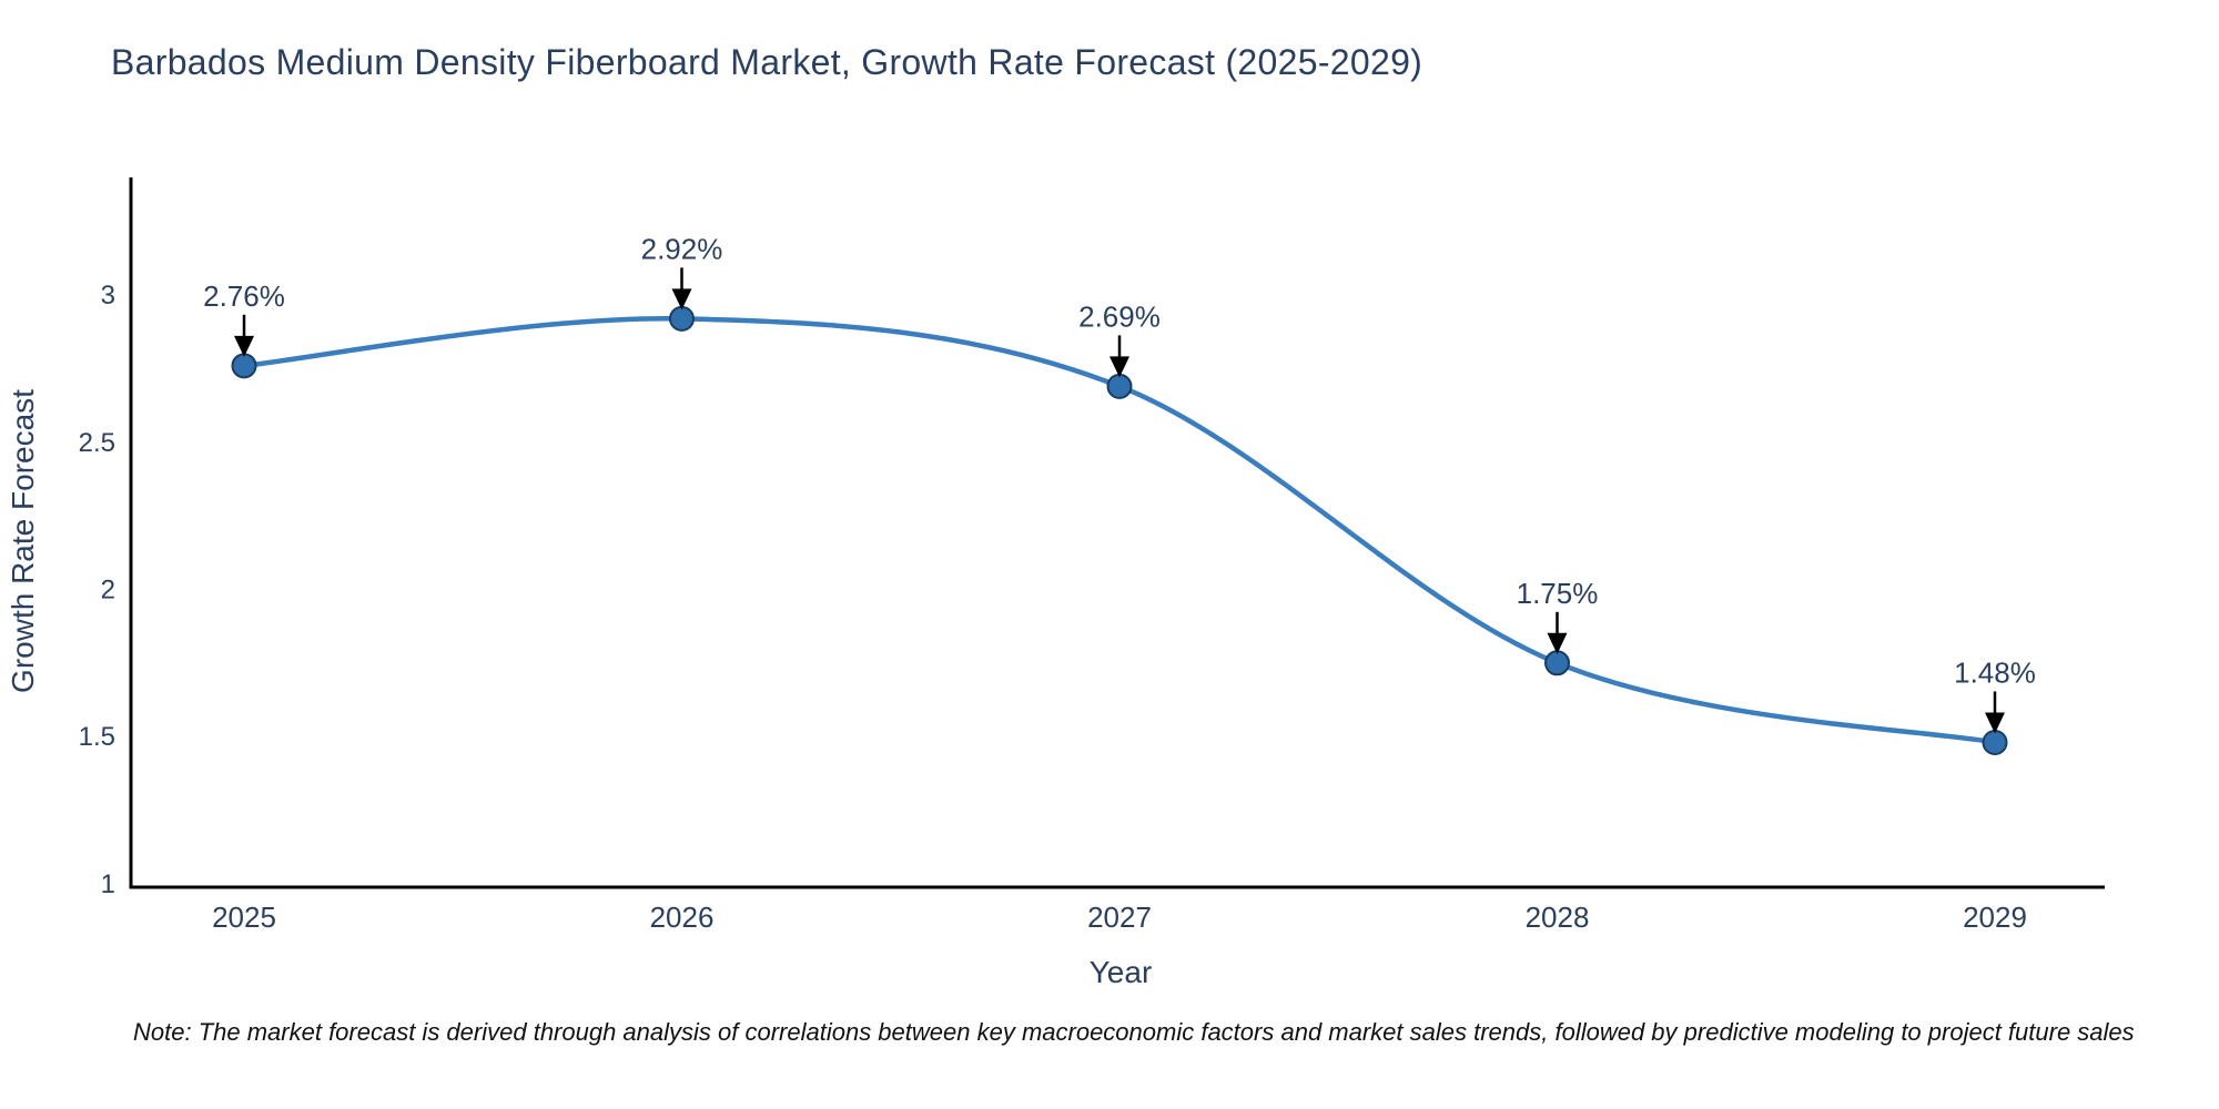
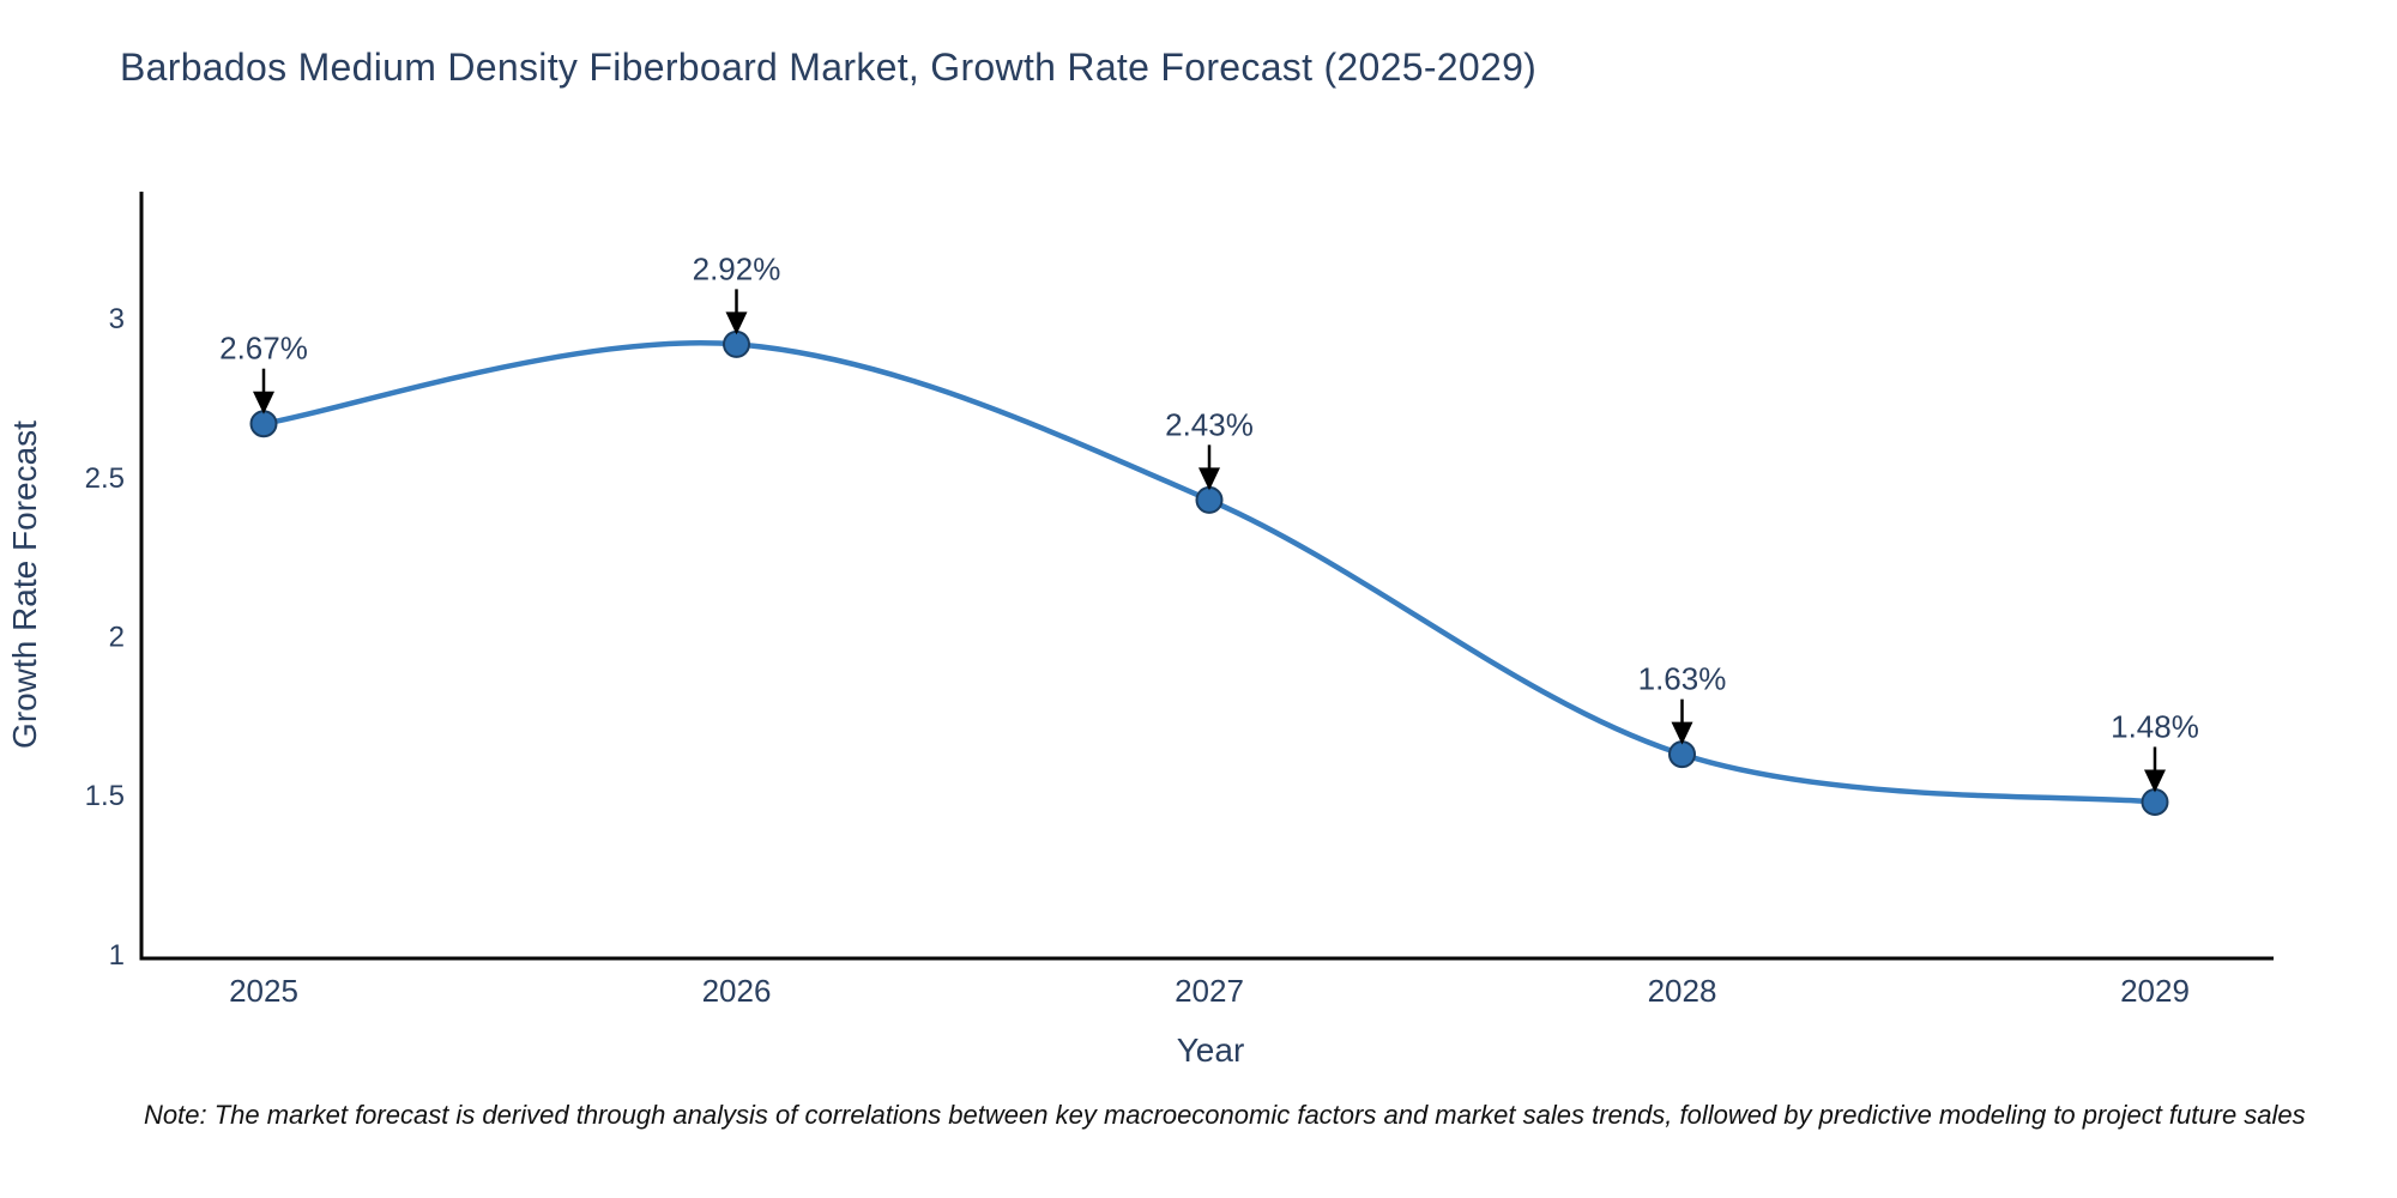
2025: 2.76% -> 2.67%
2027: 2.69% -> 2.43%
2028: 1.75% -> 1.63%
